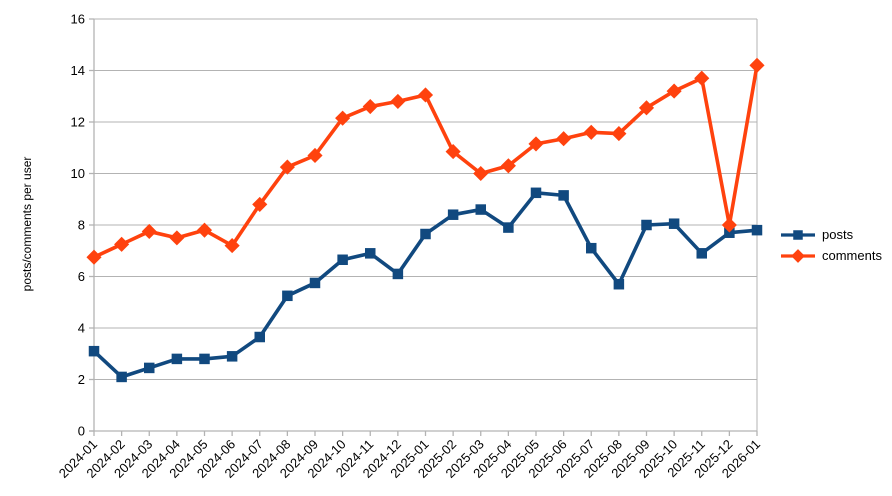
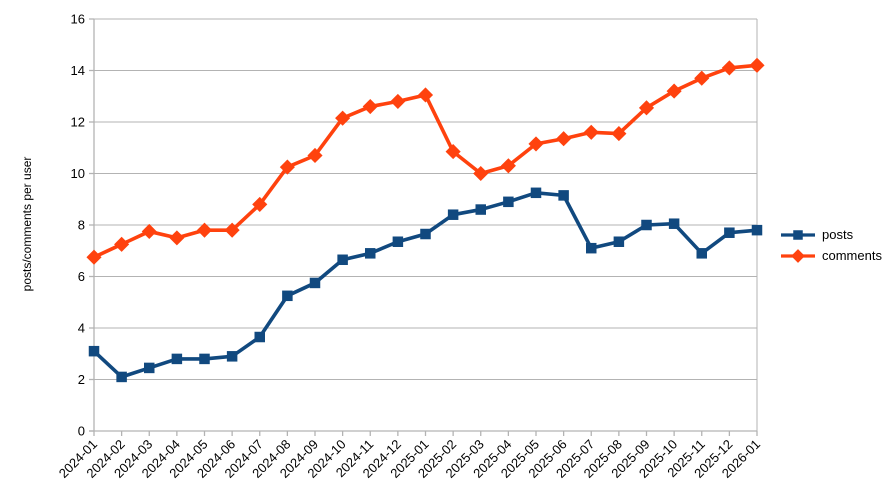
comments/2024-06: 7.2 -> 7.8
posts/2024-12: 6.1 -> 7.3
posts/2025-04: 7.9 -> 8.9
posts/2025-08: 5.7 -> 7.3
comments/2025-12: 8.0 -> 14.1
